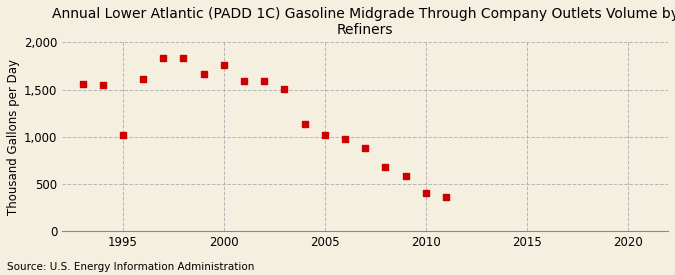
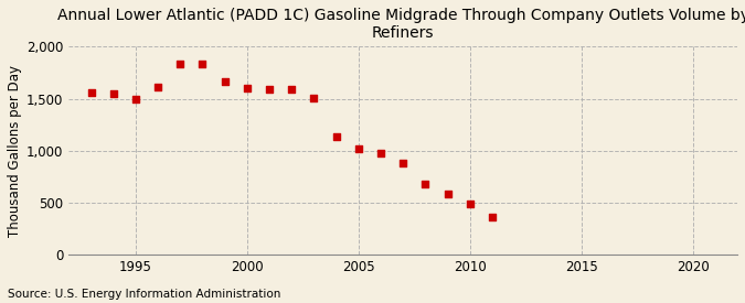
1995: 1,020 -> 1,500
2000: 1,760 -> 1,600
2010: 400 -> 490
